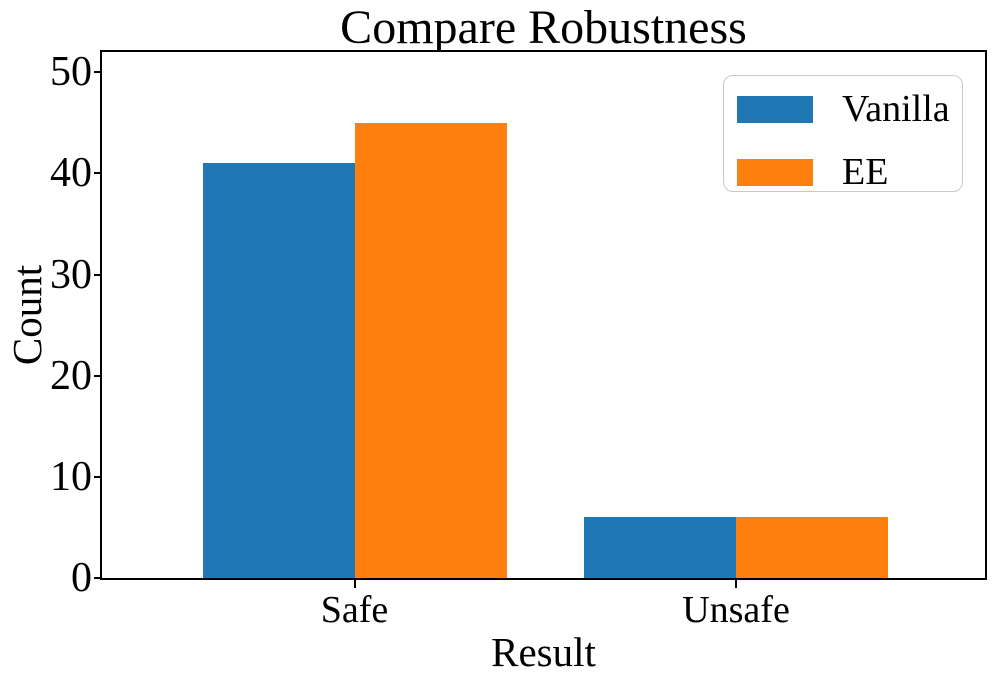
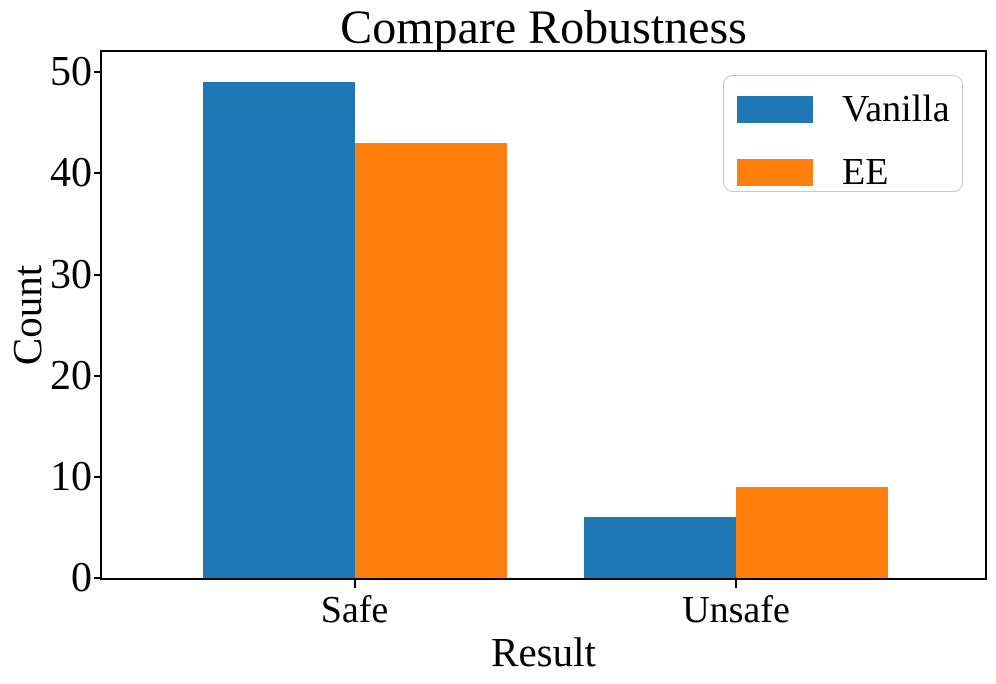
Vanilla/Safe: 41 -> 49
EE/Safe: 45 -> 43
EE/Unsafe: 6 -> 9
